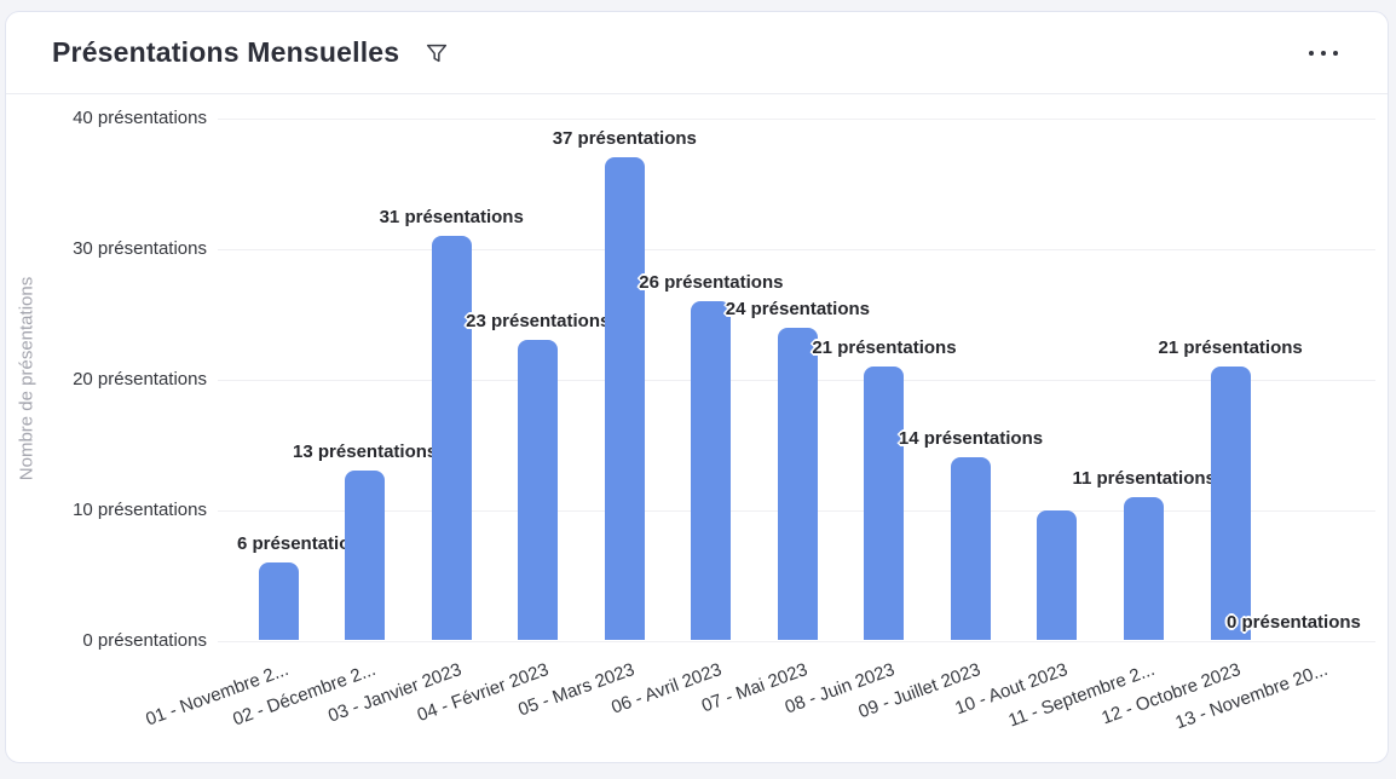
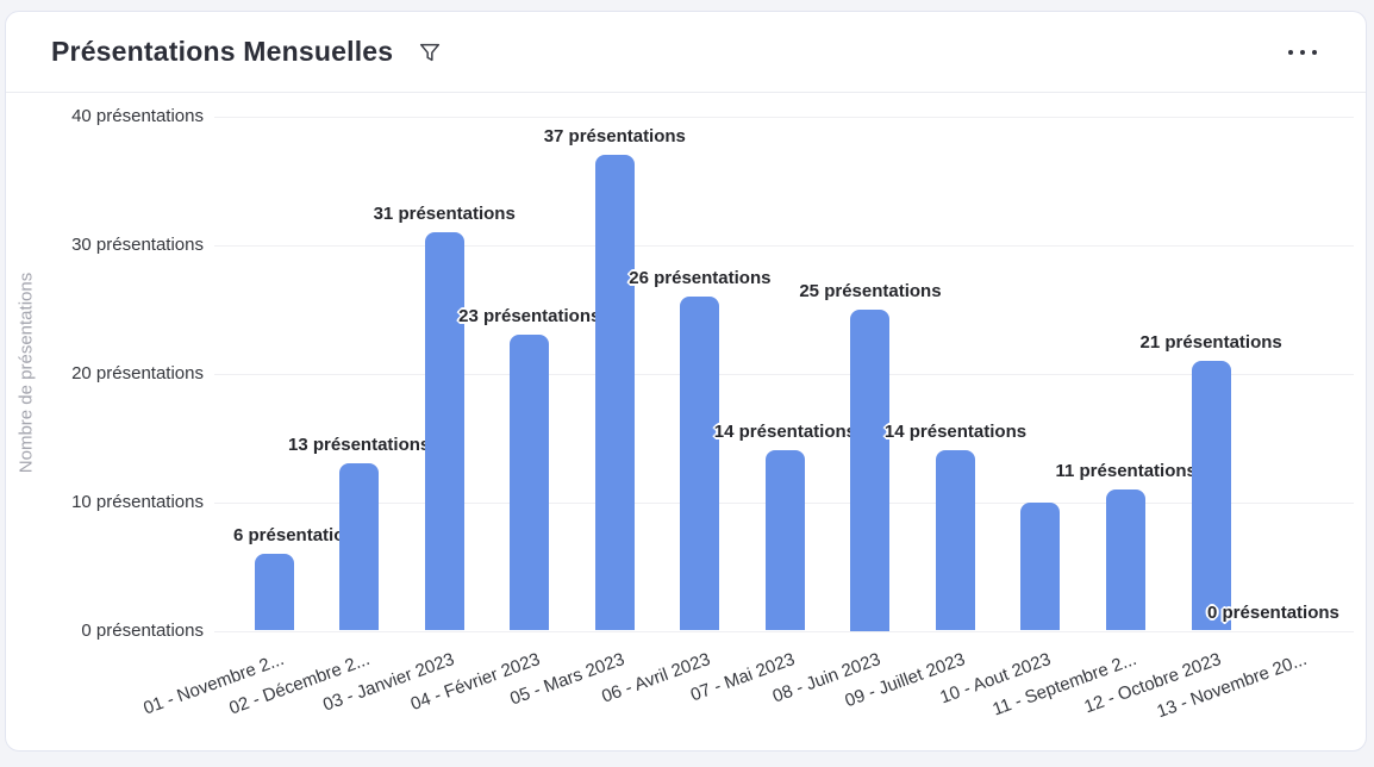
07 - Mai 2023: 24 -> 14
08 - Juin 2023: 21 -> 25
